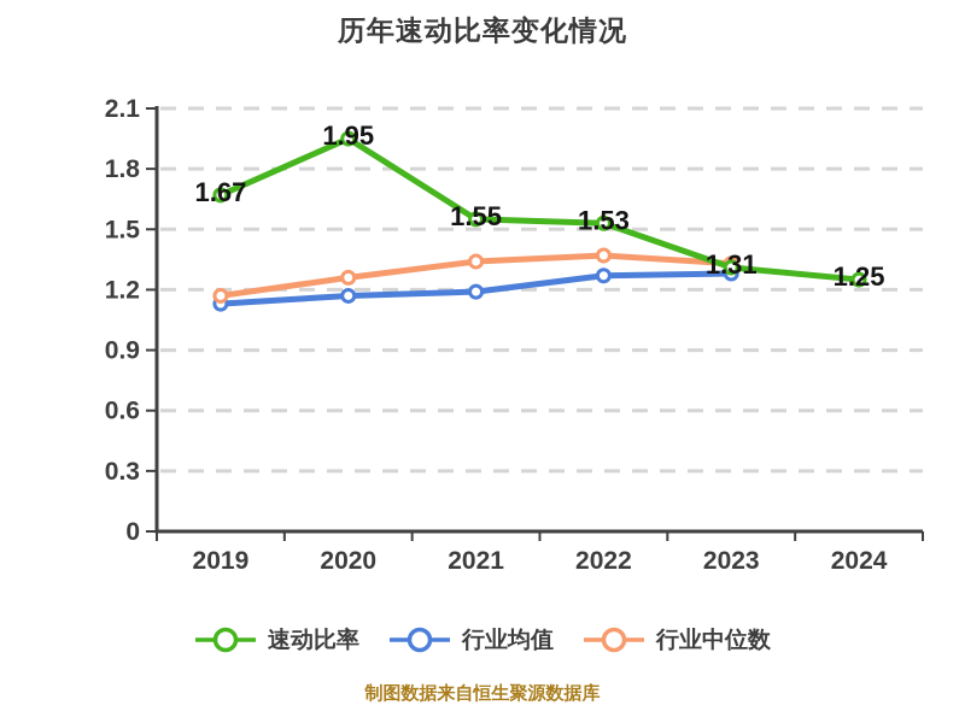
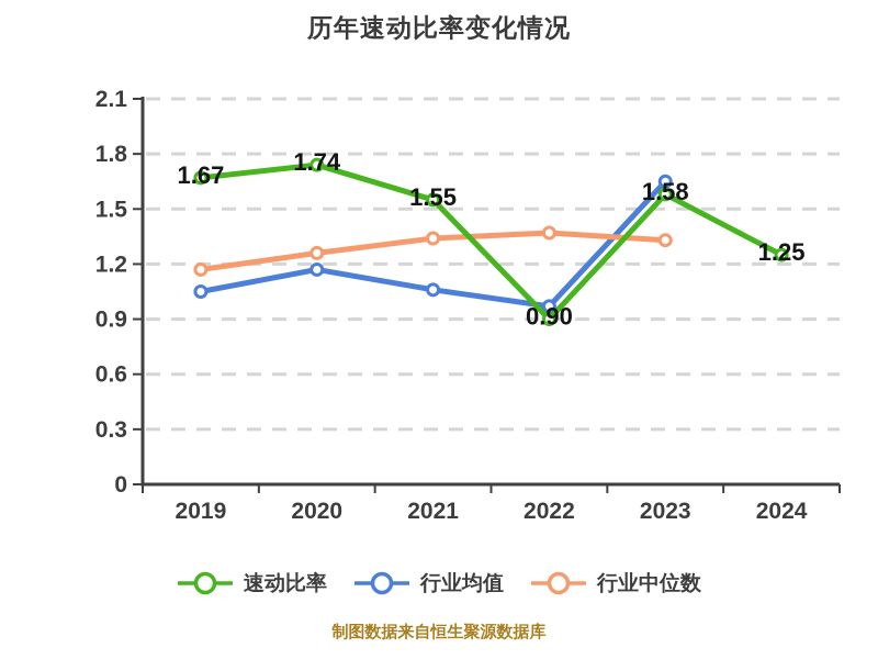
行业均值/2019: 1.13 -> 1.05
速动比率/2020: 1.95 -> 1.74
行业均值/2021: 1.19 -> 1.06
速动比率/2022: 1.53 -> 0.90
行业均值/2022: 1.27 -> 0.97
速动比率/2023: 1.31 -> 1.58
行业均值/2023: 1.28 -> 1.65
